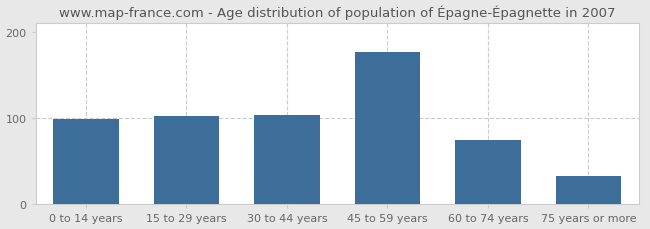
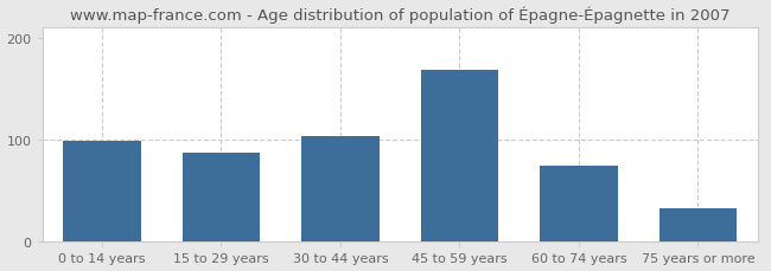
15 to 29 years: 102 -> 87
45 to 59 years: 176 -> 168
